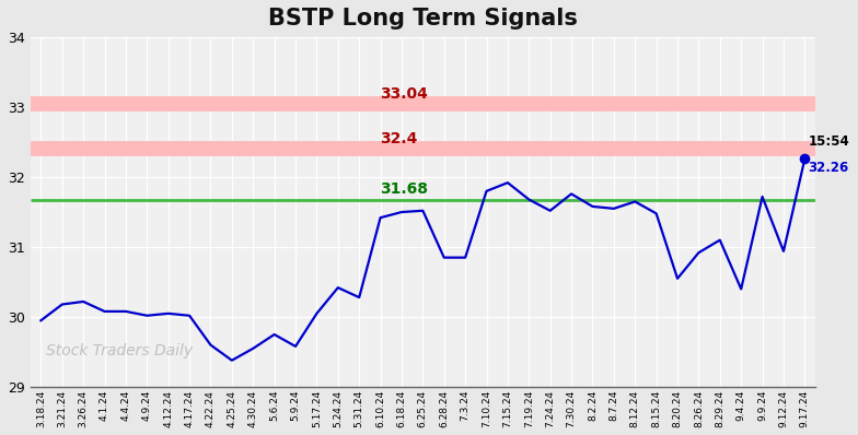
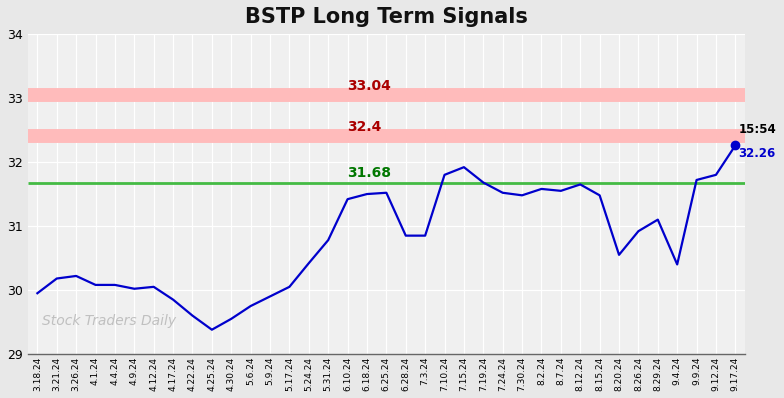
4.17.24: 30.02 -> 29.85
5.9.24: 29.58 -> 29.90
5.31.24: 30.28 -> 30.78
7.30.24: 31.76 -> 31.48
9.12.24: 30.94 -> 31.80
